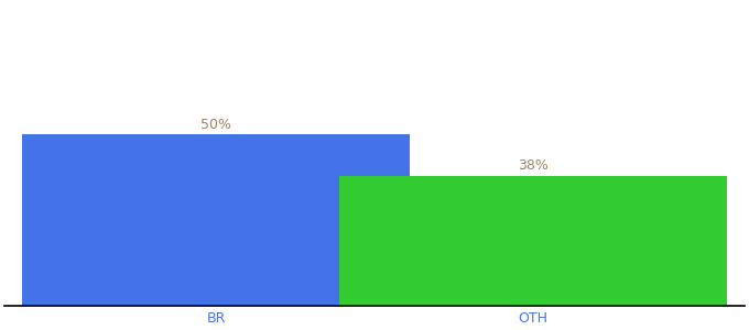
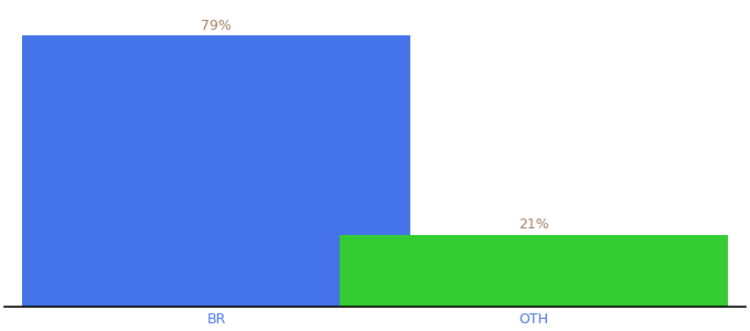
BR: 50% -> 79%
OTH: 38% -> 21%
